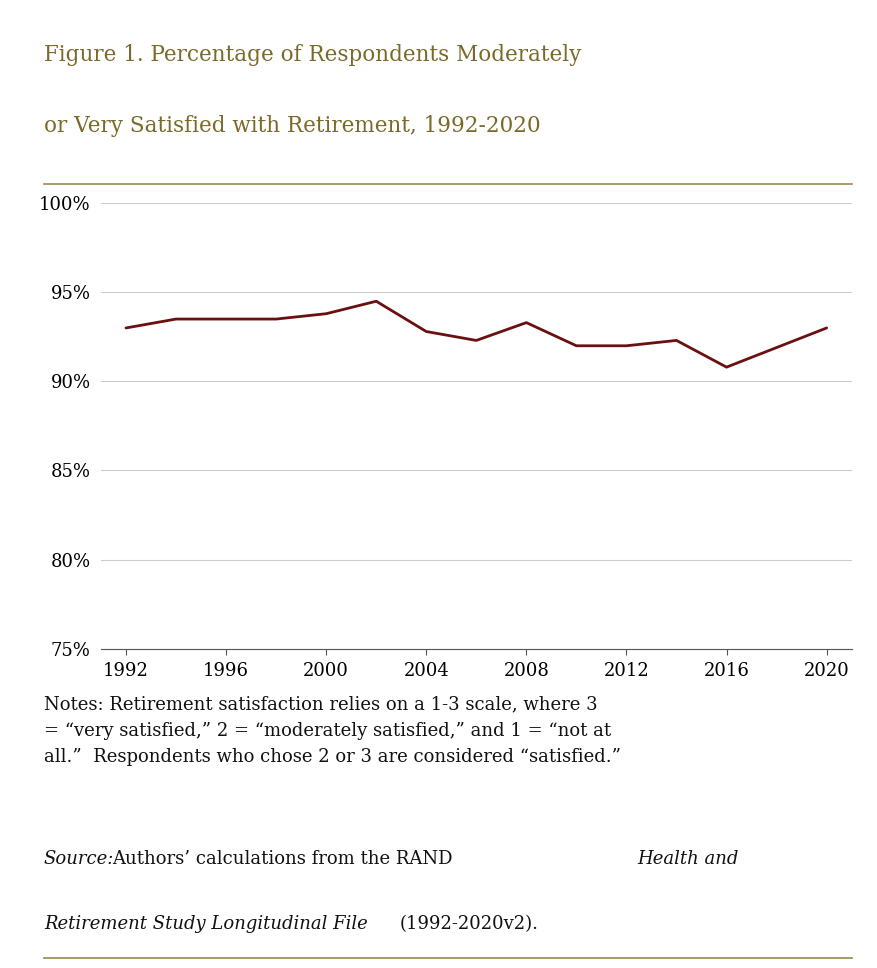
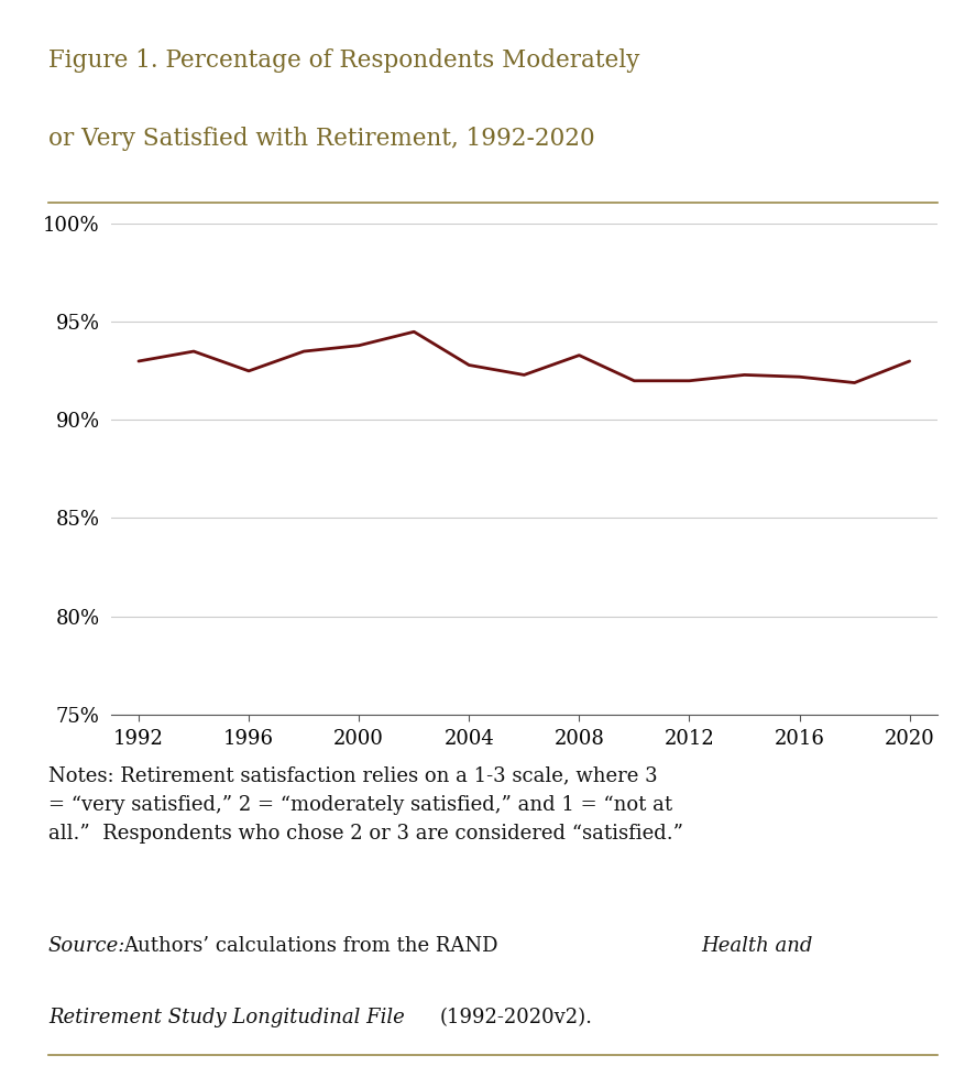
1996: 93.5% -> 92.5%
2016: 90.8% -> 92.2%
